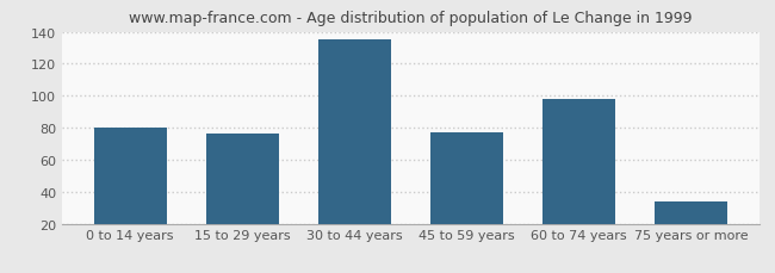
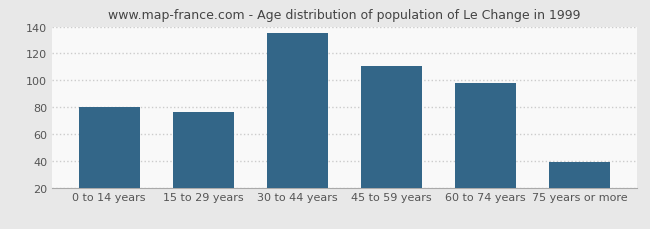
45 to 59 years: 77 -> 111
75 years or more: 34 -> 39
